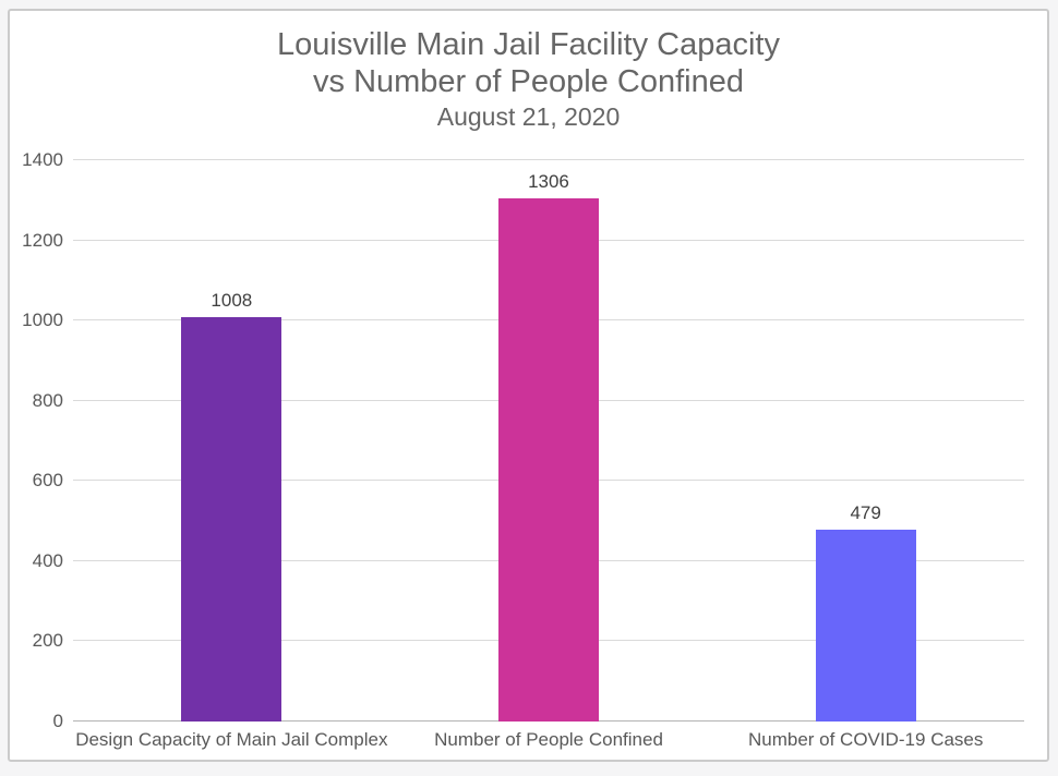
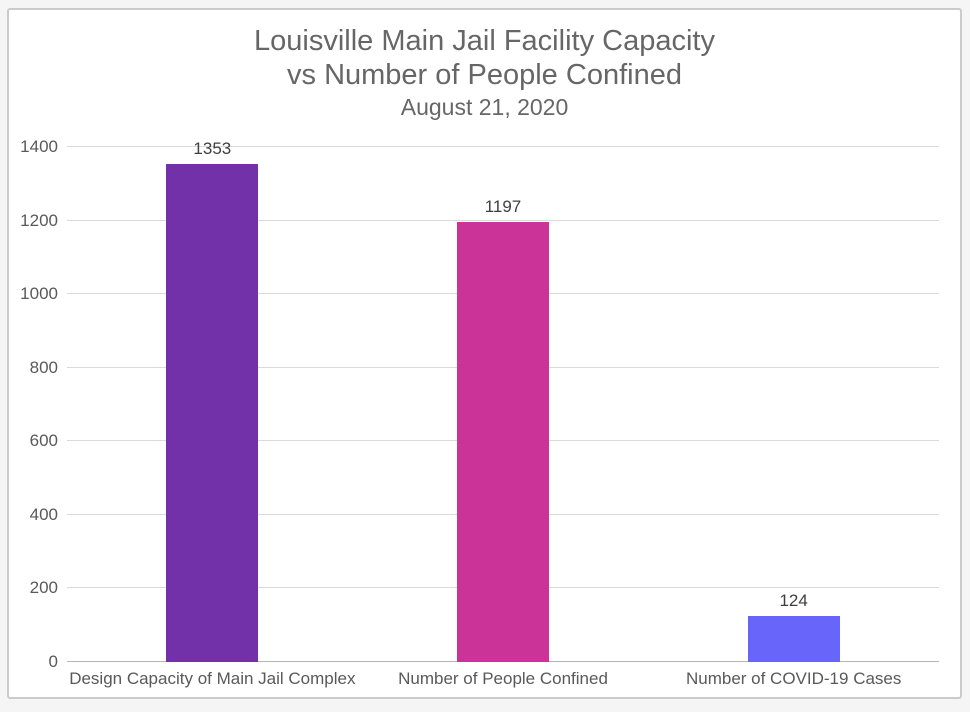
Design Capacity of Main Jail Complex: 1008 -> 1353
Number of People Confined: 1306 -> 1197
Number of COVID-19 Cases: 479 -> 124
